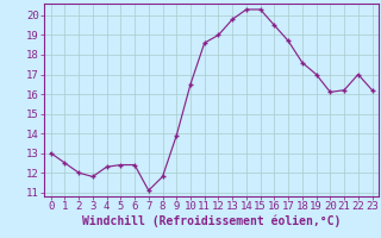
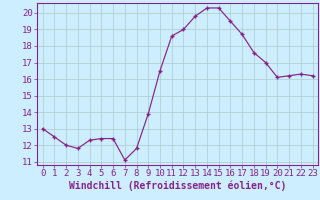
22: 17.0 -> 16.3
